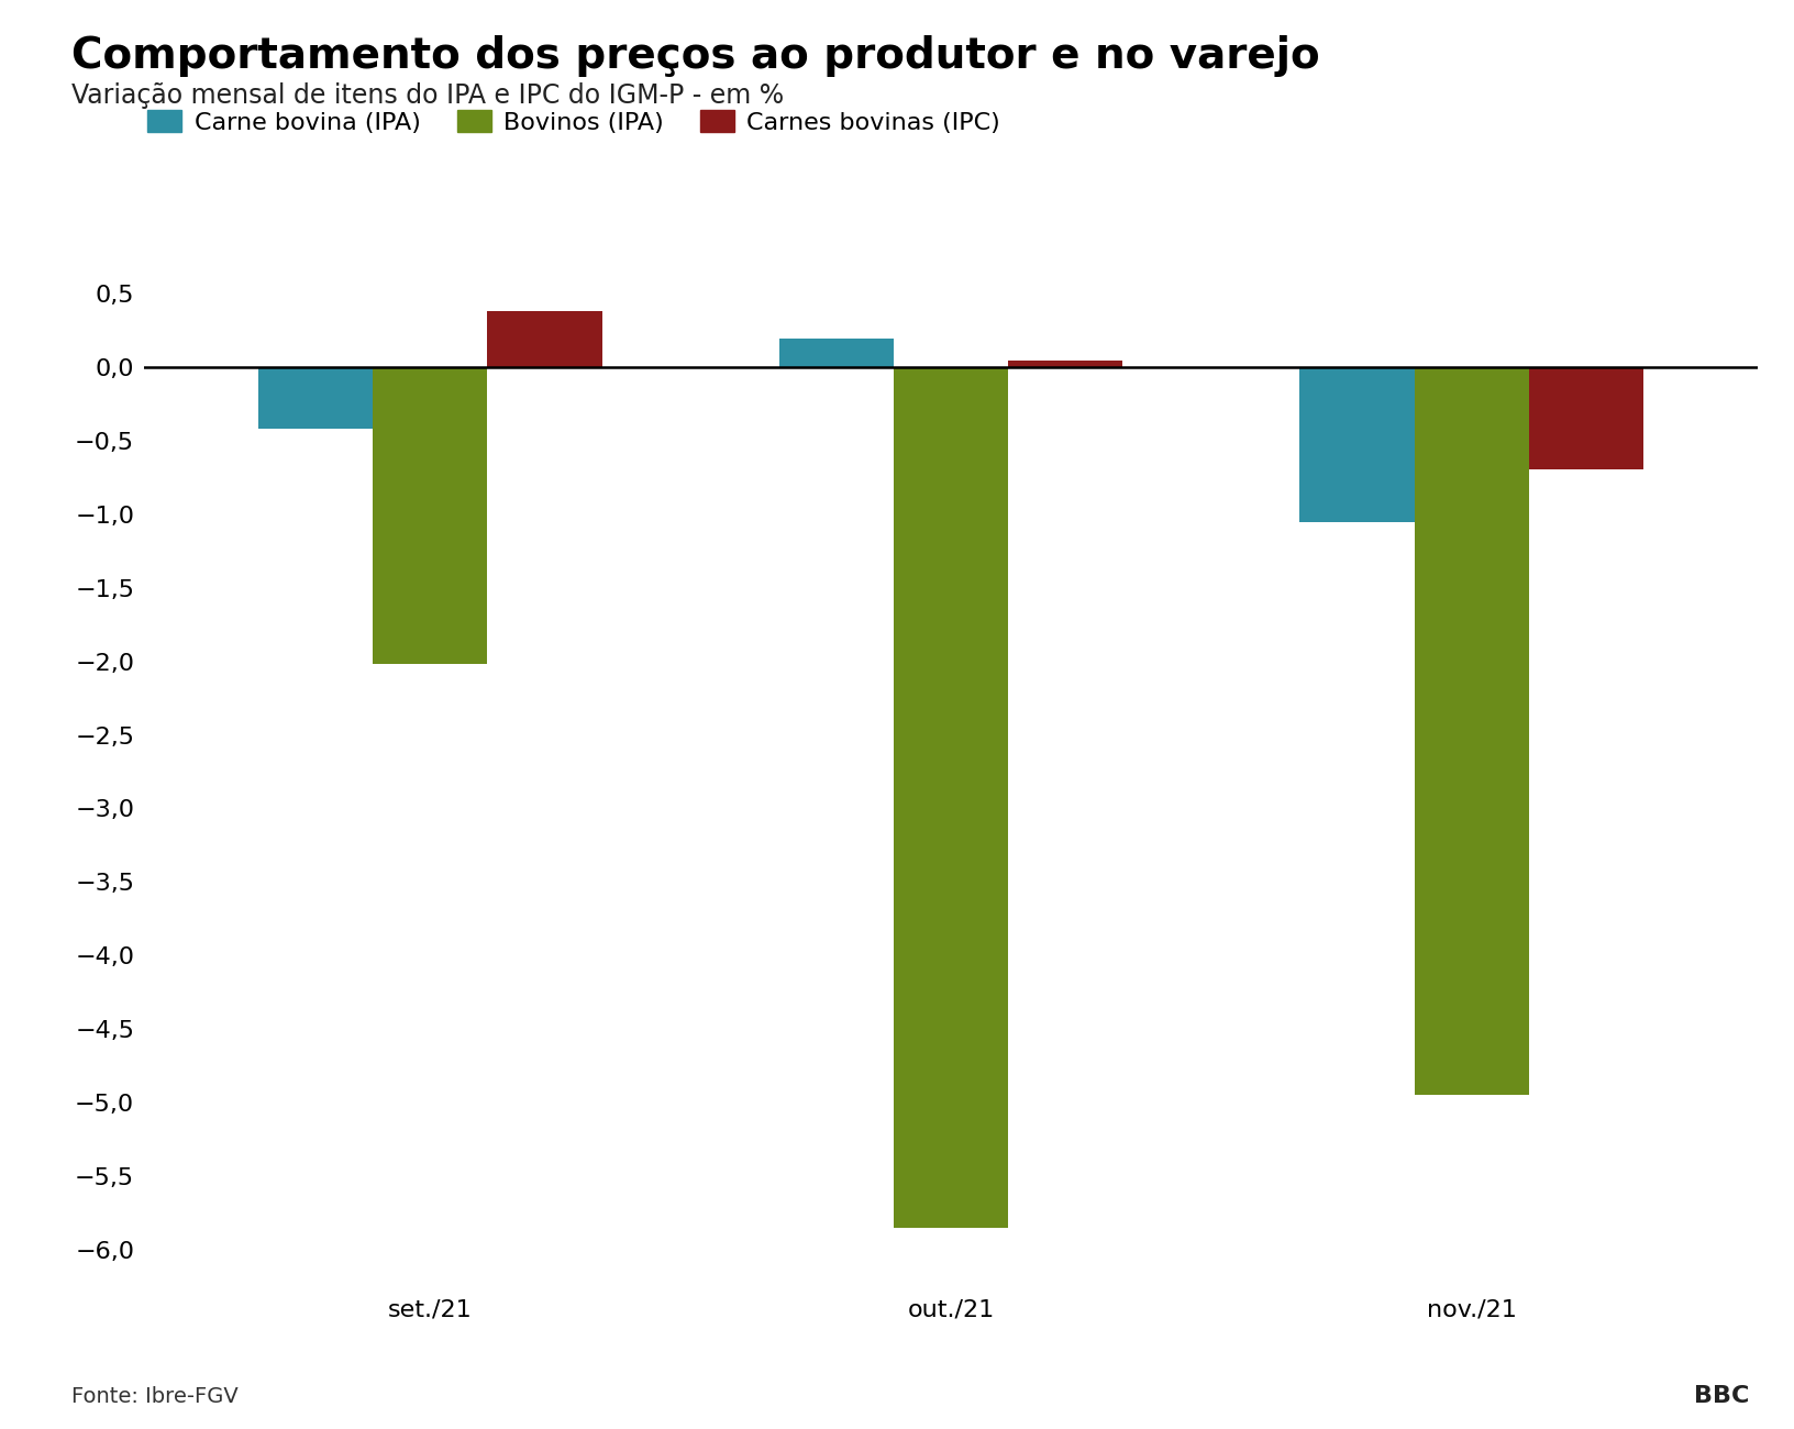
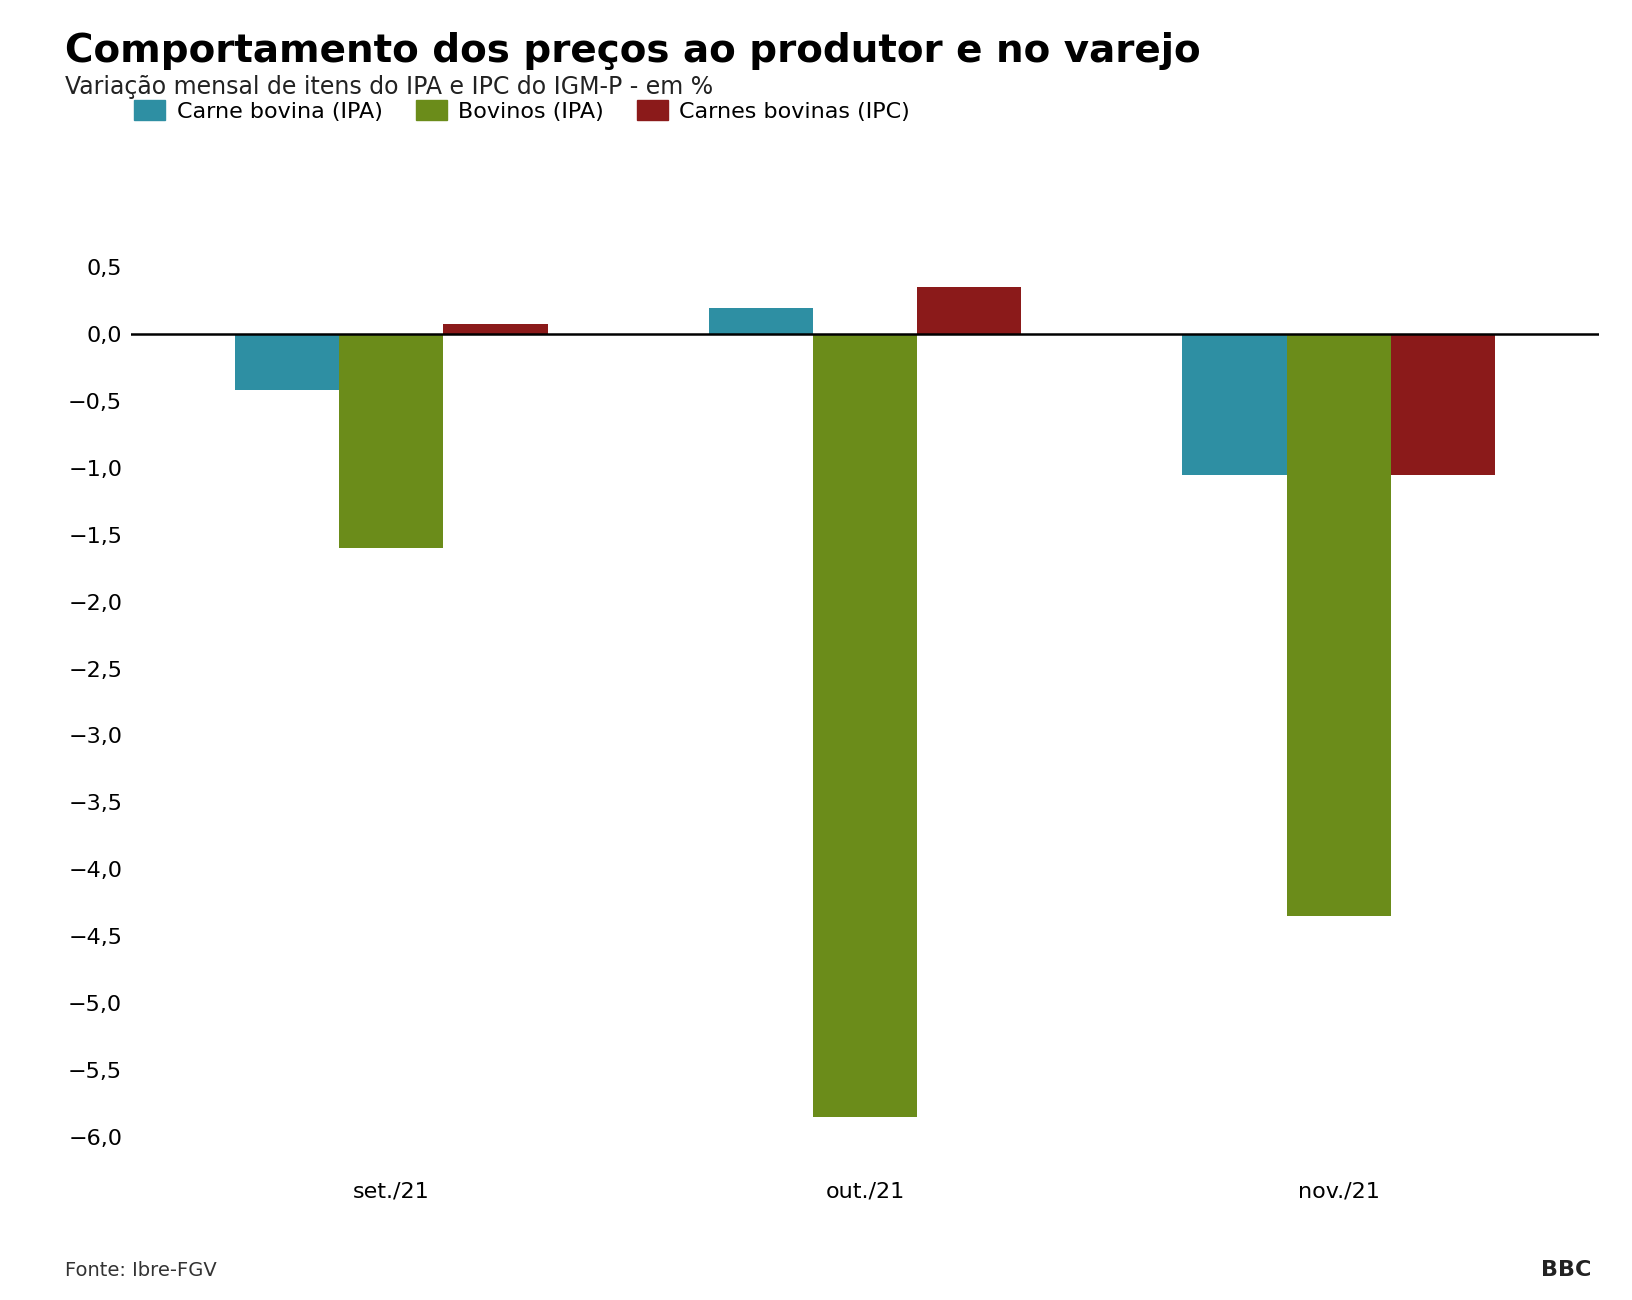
Bovinos (IPA)/set./21: -2,02 -> -1,60
Carnes bovinas (IPC)/set./21: 0,38 -> 0,08
Carnes bovinas (IPC)/out./21: 0,05 -> 0,35
Bovinos (IPA)/nov./21: -4,95 -> -4,35
Carnes bovinas (IPC)/nov./21: -0,69 -> -1,05
